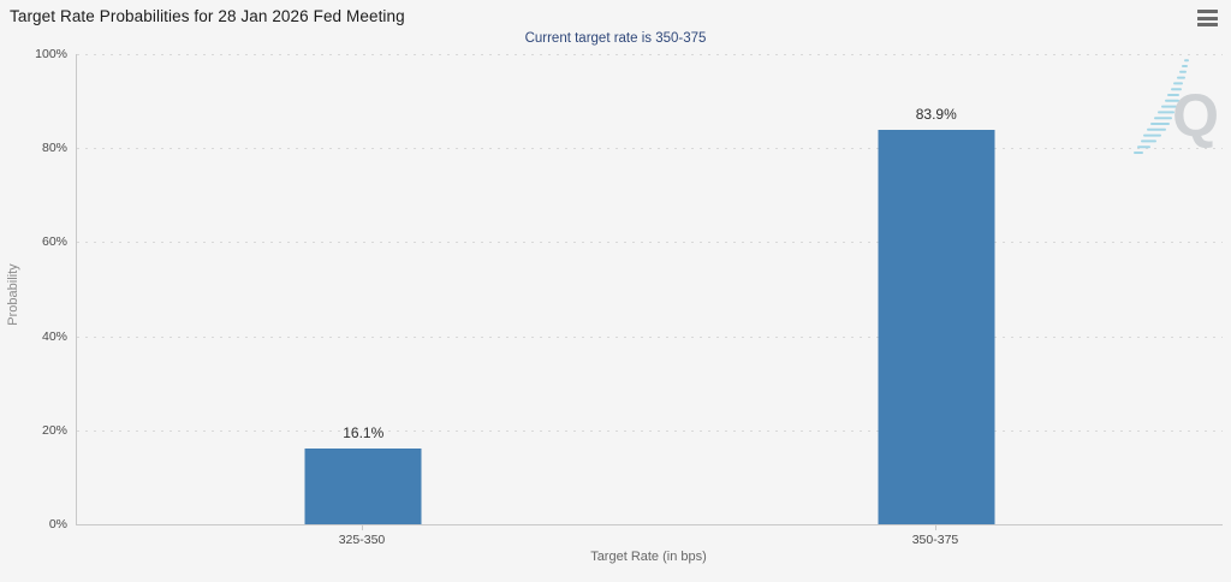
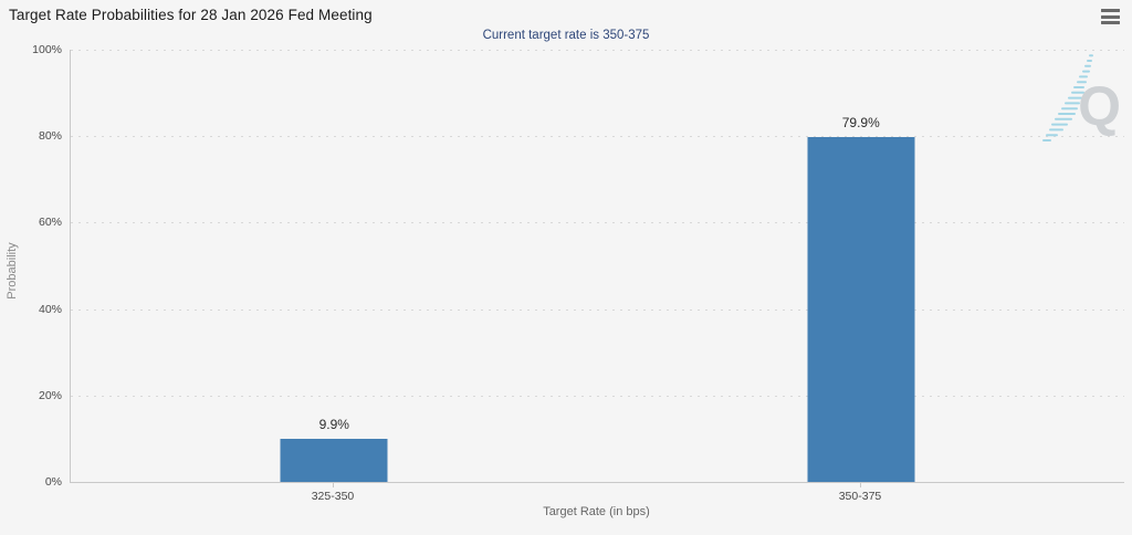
325-350: 16.1% -> 9.9%
350-375: 83.9% -> 79.9%
